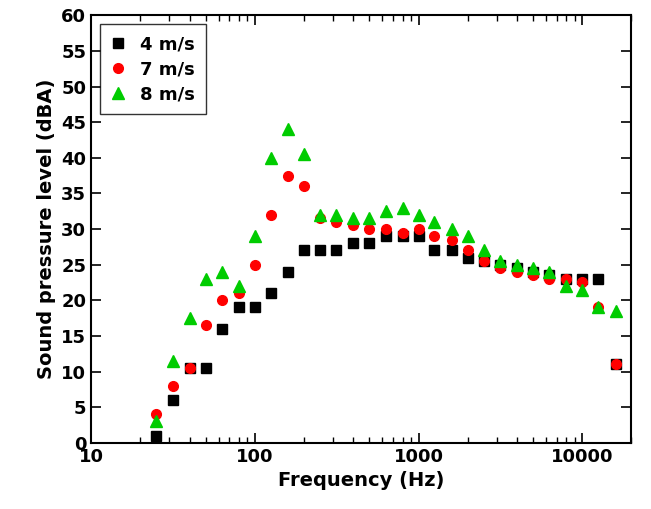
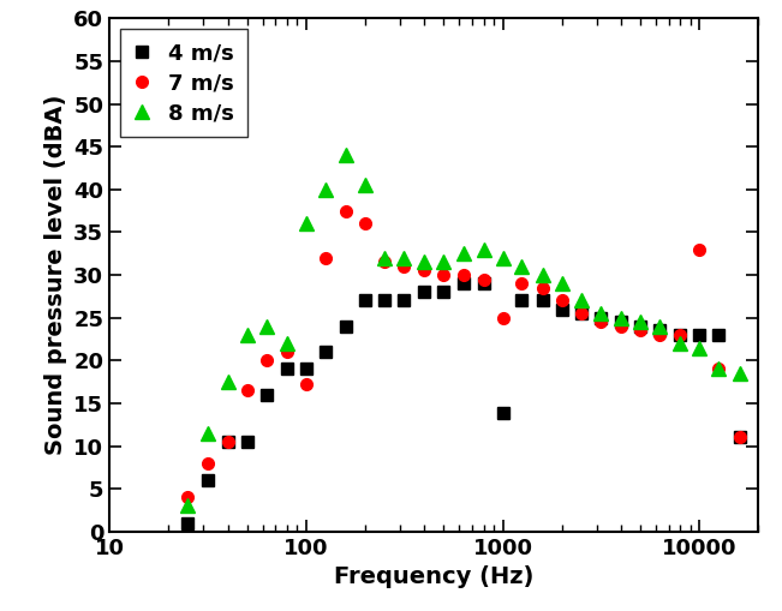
7 m/s/100: 25.0 -> 17.2
8 m/s/100: 29.0 -> 36.0
4 m/s/1000: 29.0 -> 13.8
7 m/s/1000: 30.0 -> 25.0
7 m/s/10000: 22.5 -> 33.0
